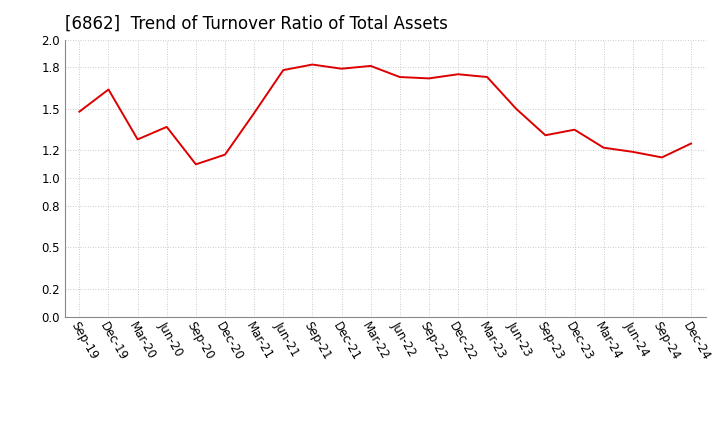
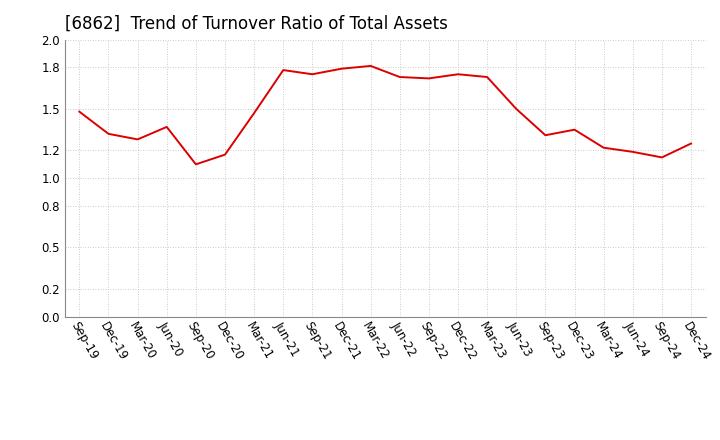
Dec-19: 1.64 -> 1.32
Sep-21: 1.82 -> 1.75
